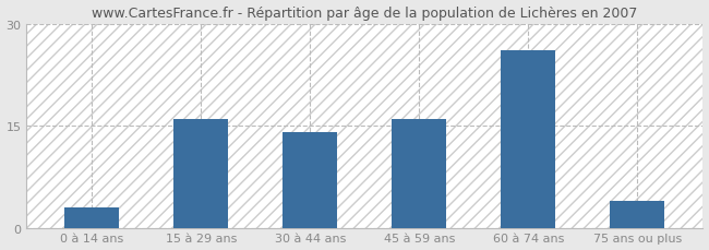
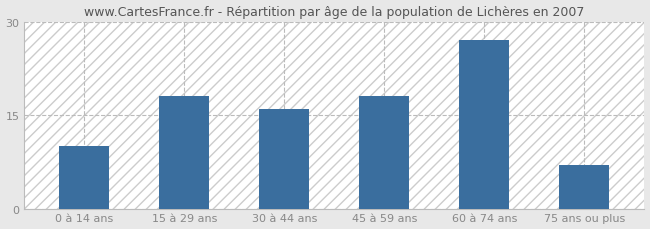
0 à 14 ans: 3 -> 10
15 à 29 ans: 16 -> 18
30 à 44 ans: 14 -> 16
45 à 59 ans: 16 -> 18
60 à 74 ans: 26 -> 27
75 ans ou plus: 4 -> 7
